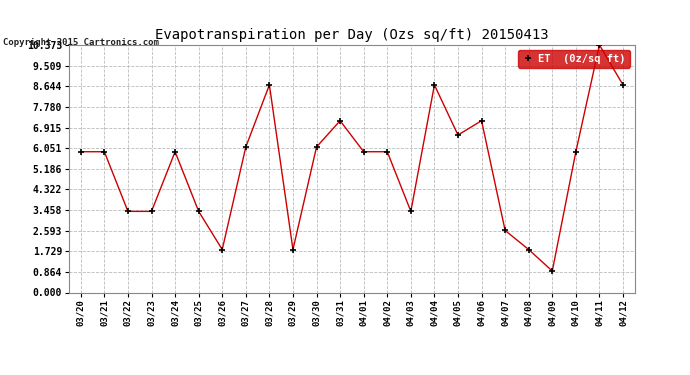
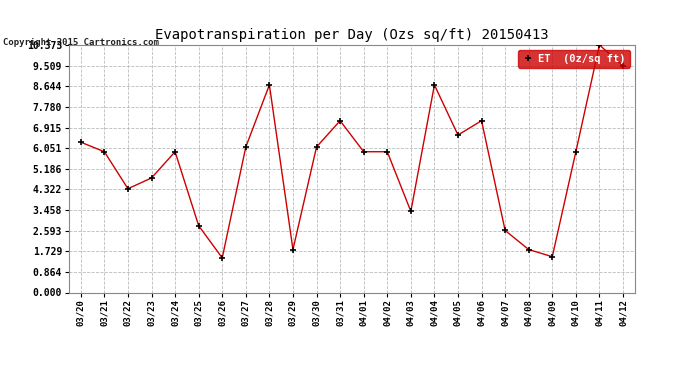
03/20: 5.90 -> 6.30
03/22: 3.40 -> 4.35
03/23: 3.40 -> 4.80
03/25: 3.40 -> 2.80
03/26: 1.80 -> 1.45
04/09: 0.90 -> 1.50
04/12: 8.70 -> 9.50
